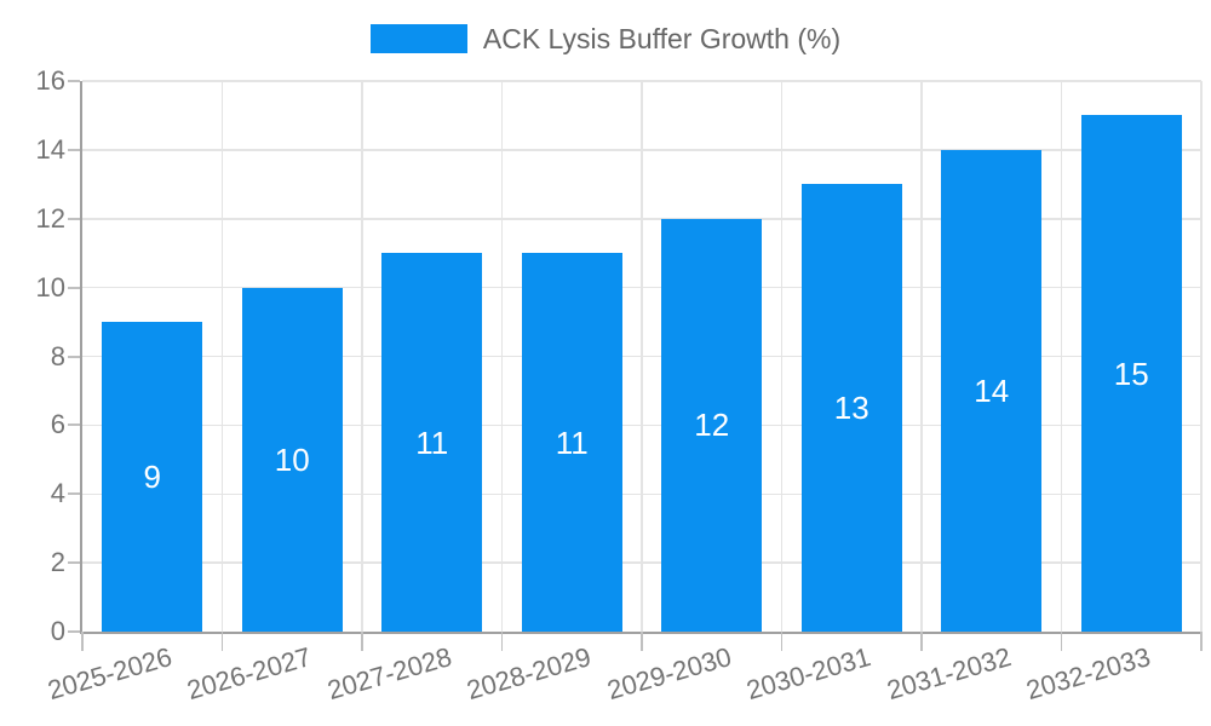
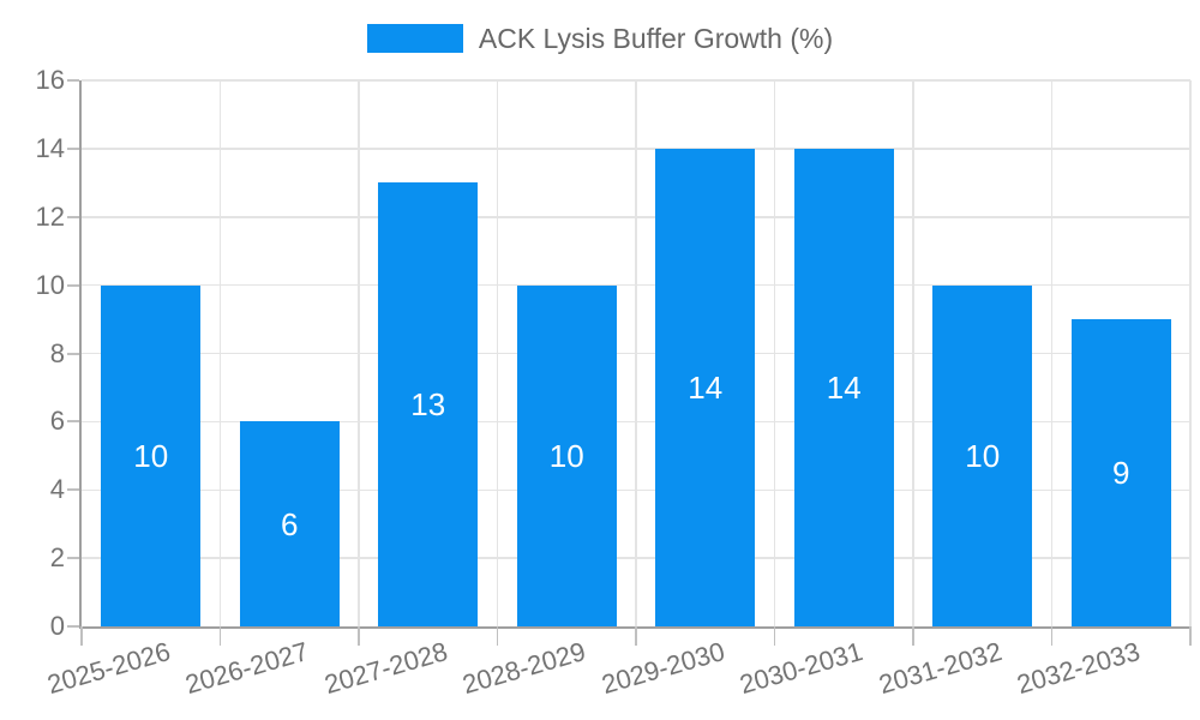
2025-2026: 9 -> 10
2026-2027: 10 -> 6
2027-2028: 11 -> 13
2028-2029: 11 -> 10
2029-2030: 12 -> 14
2030-2031: 13 -> 14
2031-2032: 14 -> 10
2032-2033: 15 -> 9
